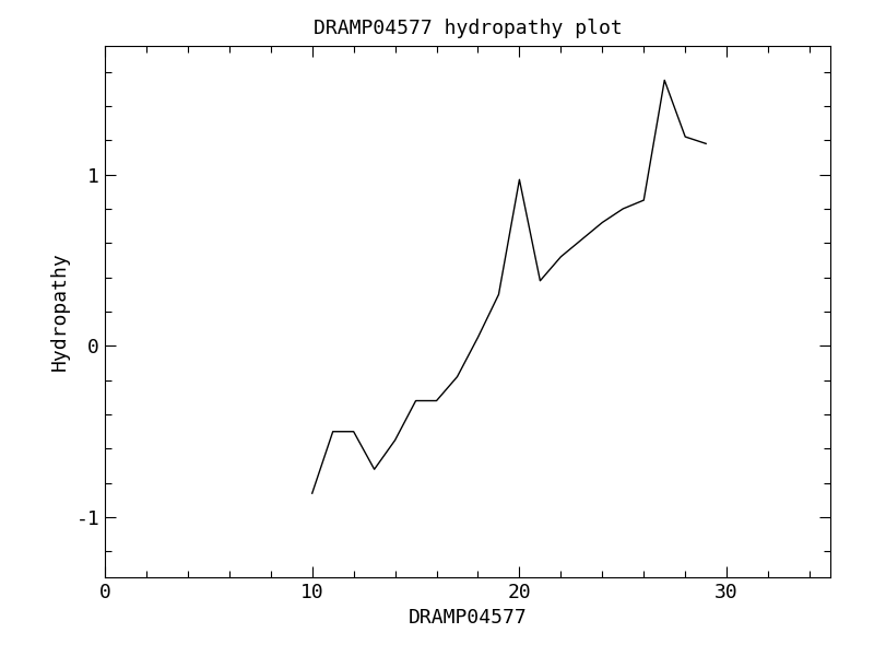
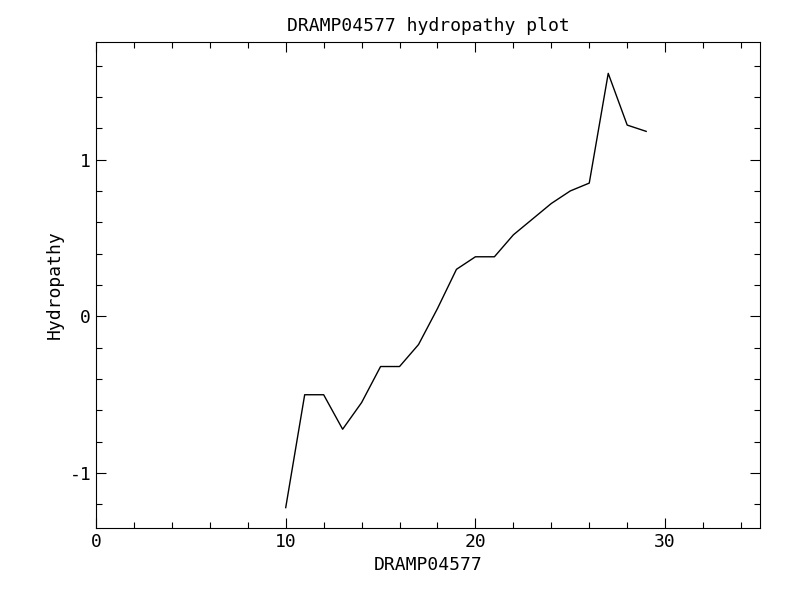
10: -0.86 -> -1.22
20: 0.97 -> 0.38
